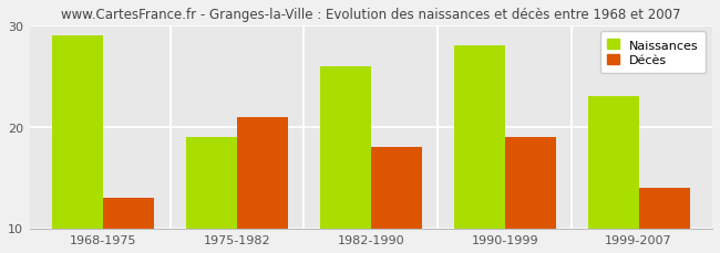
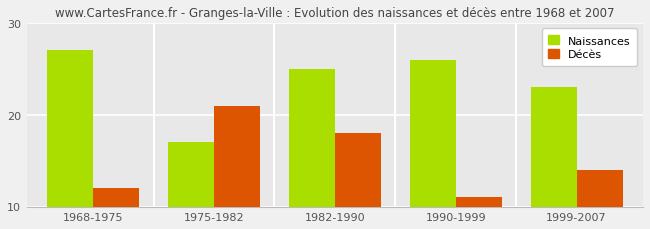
Naissances/1968-1975: 29 -> 27
Décès/1968-1975: 13 -> 12
Naissances/1975-1982: 19 -> 17
Naissances/1982-1990: 26 -> 25
Naissances/1990-1999: 28 -> 26
Décès/1990-1999: 19 -> 11
